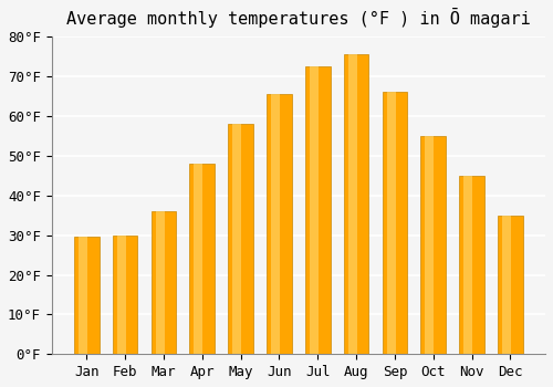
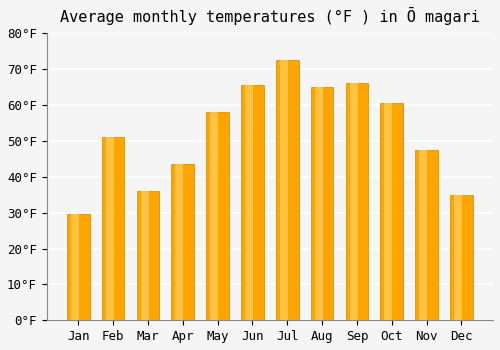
Feb: 30.0°F -> 51.0°F
Apr: 48.0°F -> 43.5°F
Aug: 75.5°F -> 65.0°F
Oct: 55.0°F -> 60.5°F
Nov: 45.0°F -> 47.5°F
